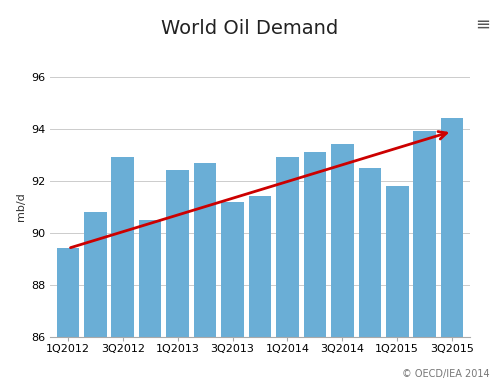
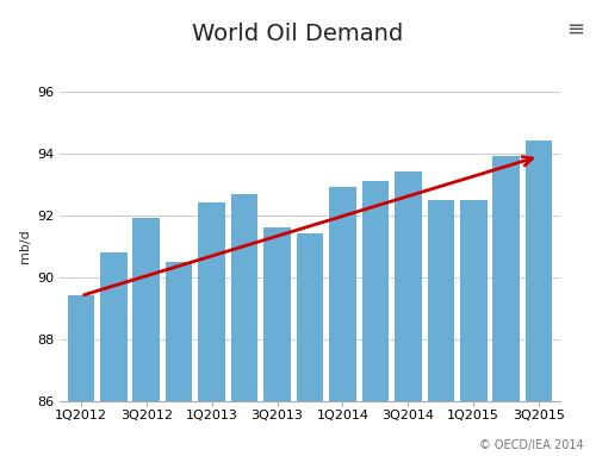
3Q2012: 92.9 -> 91.9
3Q2013: 91.2 -> 91.6
1Q2015: 91.8 -> 92.5
